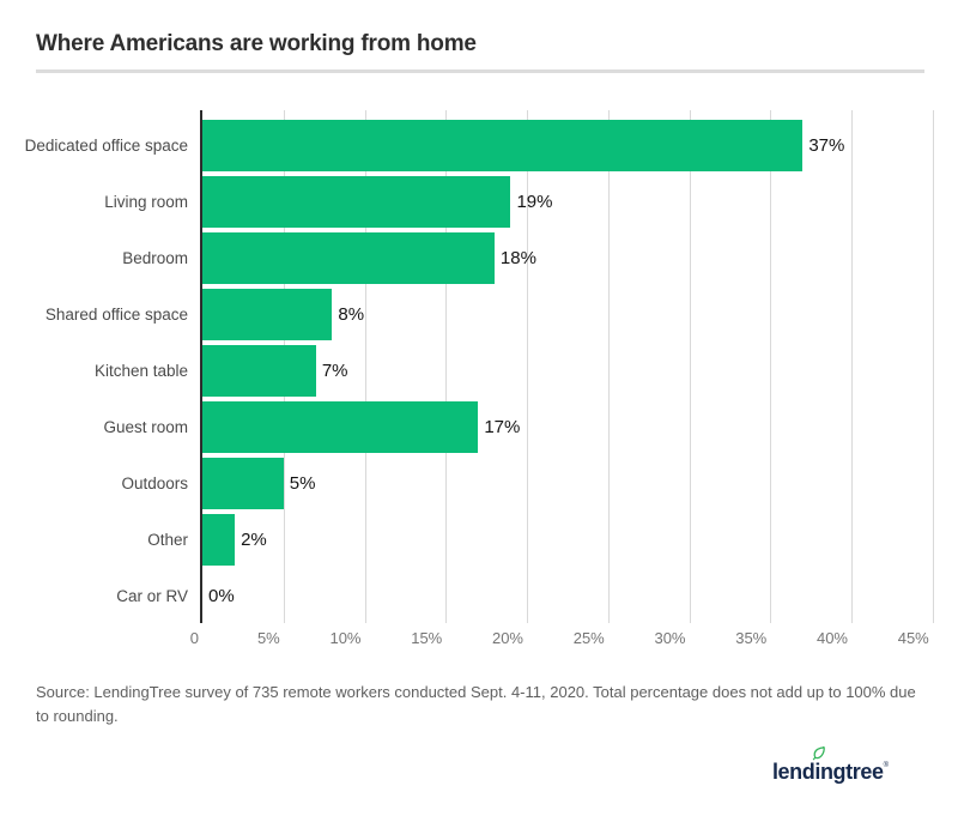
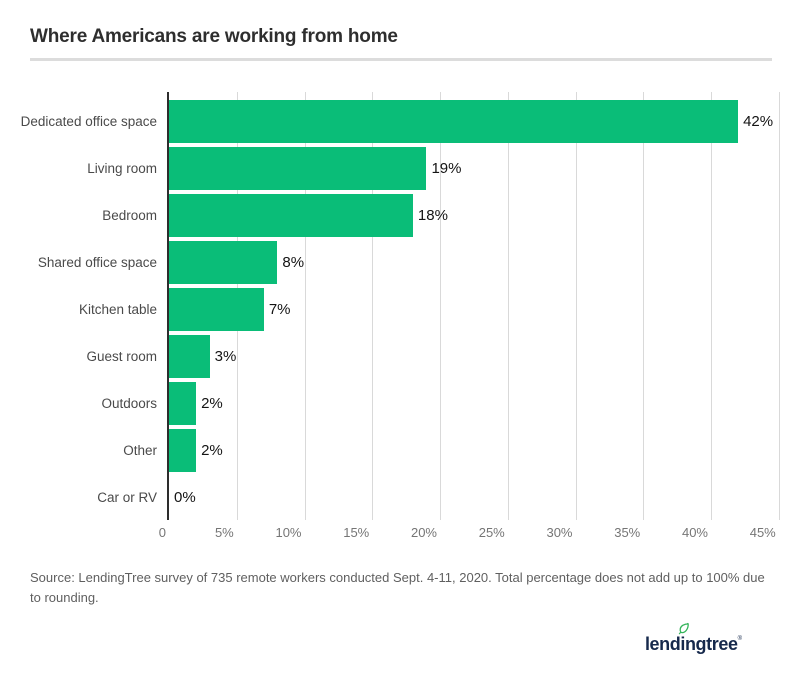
Dedicated office space: 37% -> 42%
Guest room: 17% -> 3%
Outdoors: 5% -> 2%
